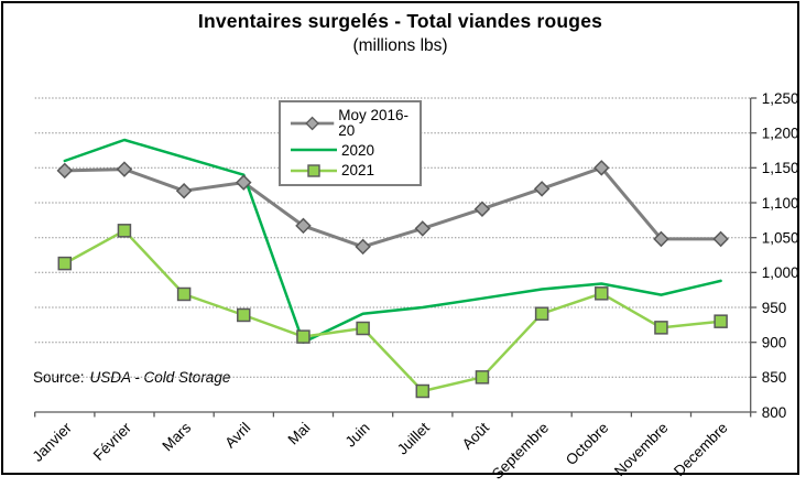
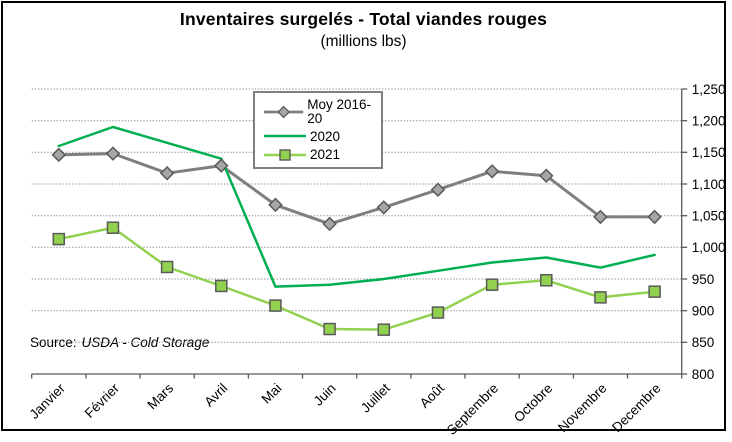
2021/Février: 1060 -> 1030
2020/Mai: 900 -> 940
2021/Juin: 920 -> 870
2021/Juillet: 830 -> 870
2021/Août: 850 -> 900
Moy 2016-20/Octobre: 1150 -> 1110
2021/Octobre: 970 -> 950
